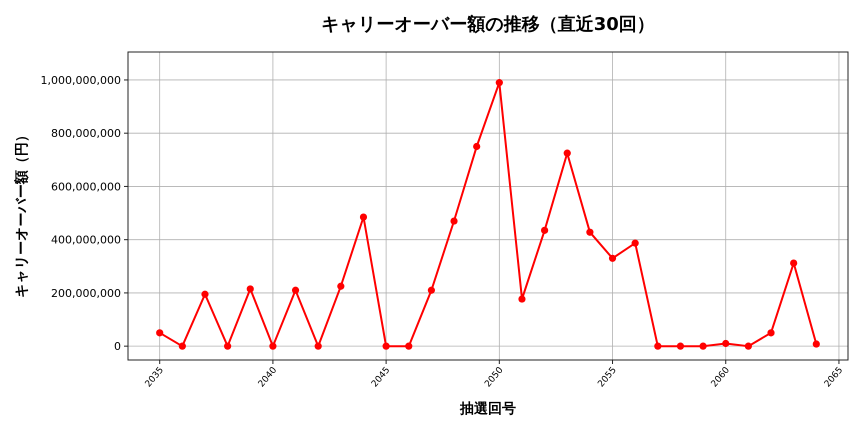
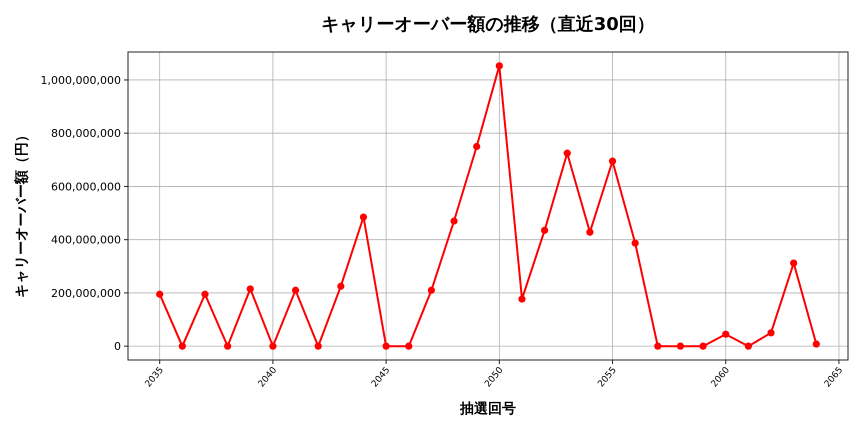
2035: 50000000 -> 200000000
2050: 990000000 -> 1050000000
2055: 330000000 -> 700000000
2060: 10000000 -> 40000000
